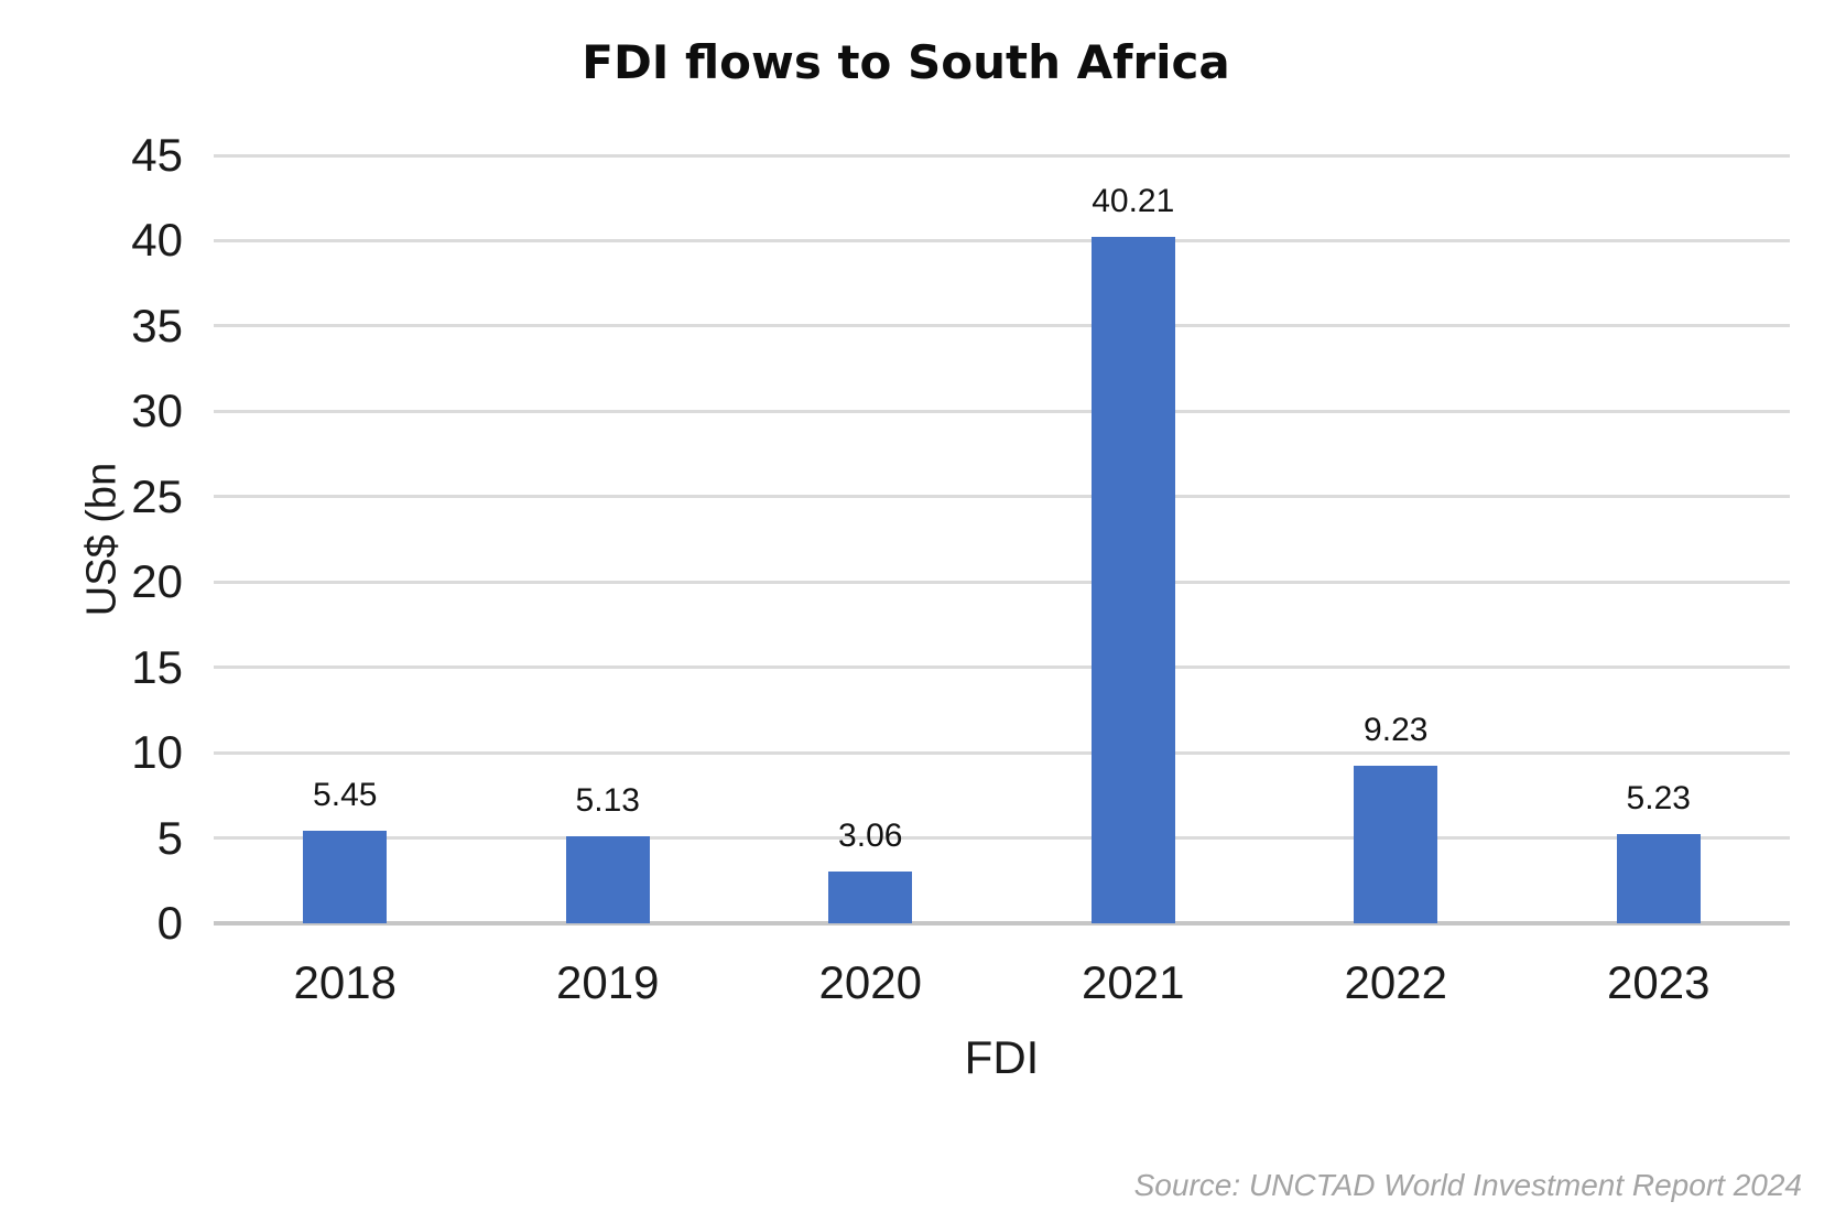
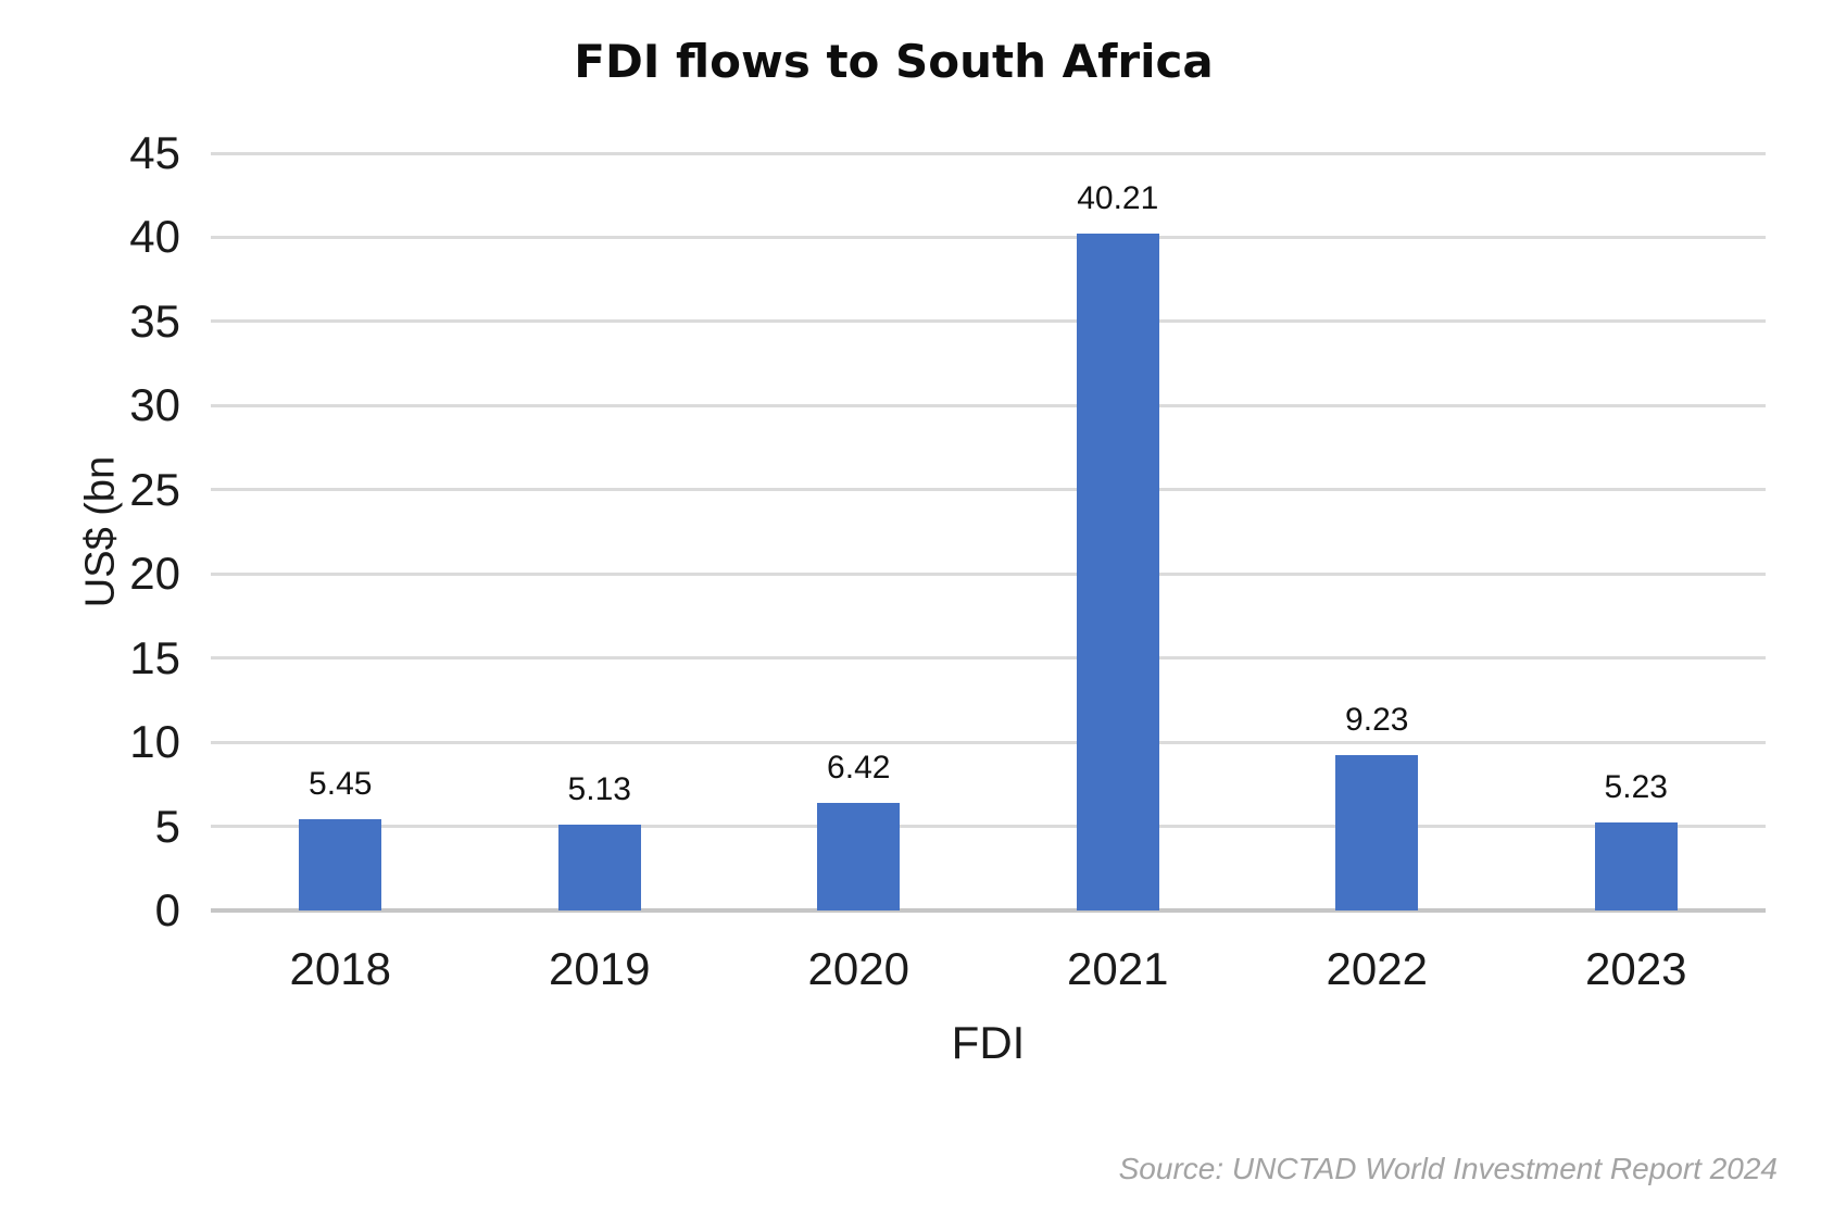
2020: 3.06 -> 6.42
